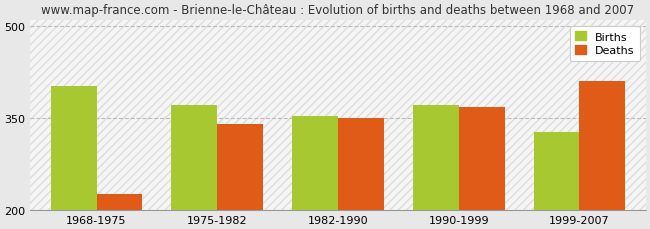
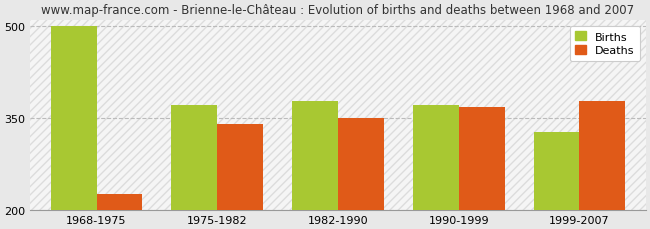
Births/1968-1975: 402 -> 500
Births/1982-1990: 354 -> 378
Deaths/1999-2007: 410 -> 378
